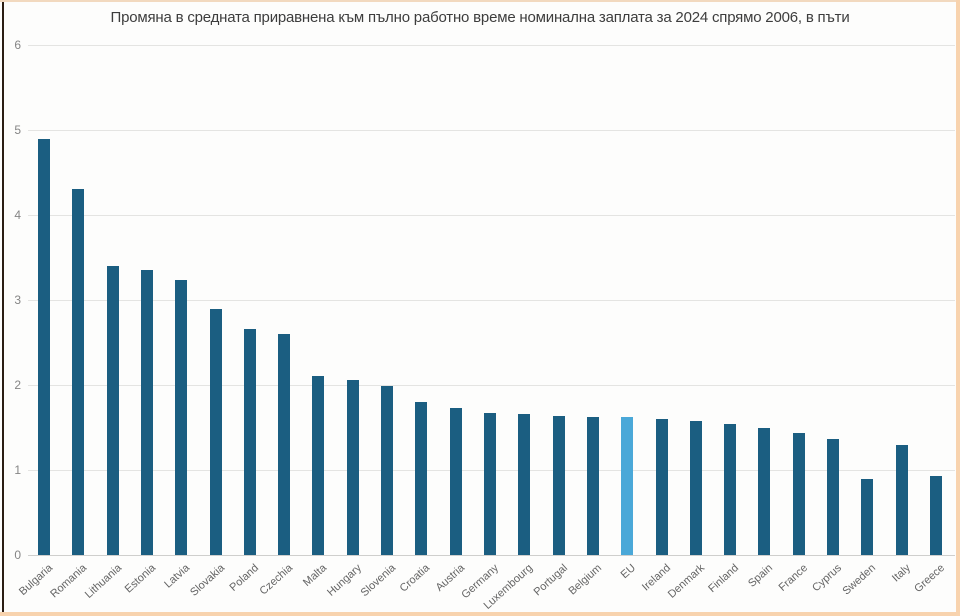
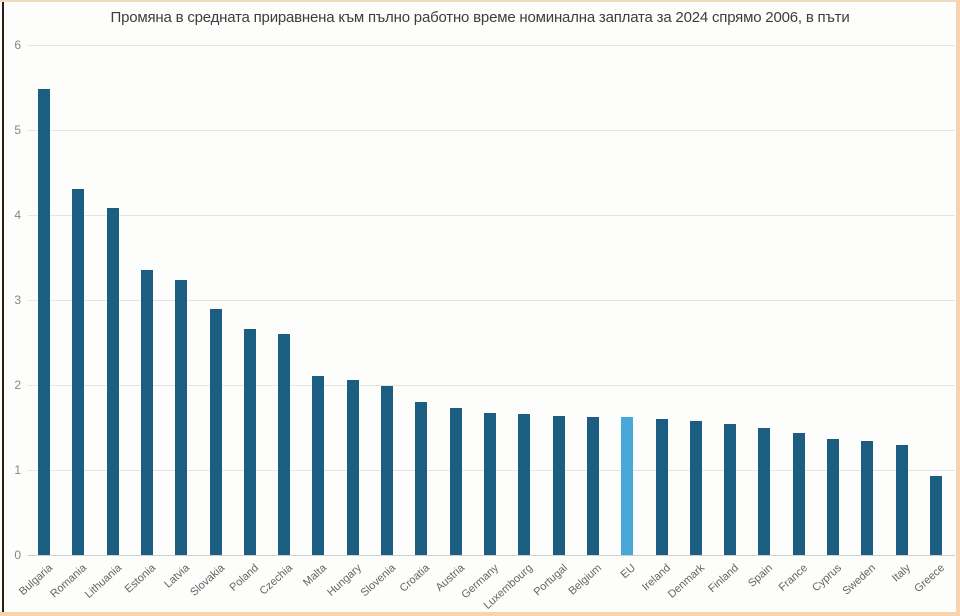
Bulgaria: 4.9 -> 5.5
Lithuania: 3.4 -> 4.1
Sweden: 0.9 -> 1.3
